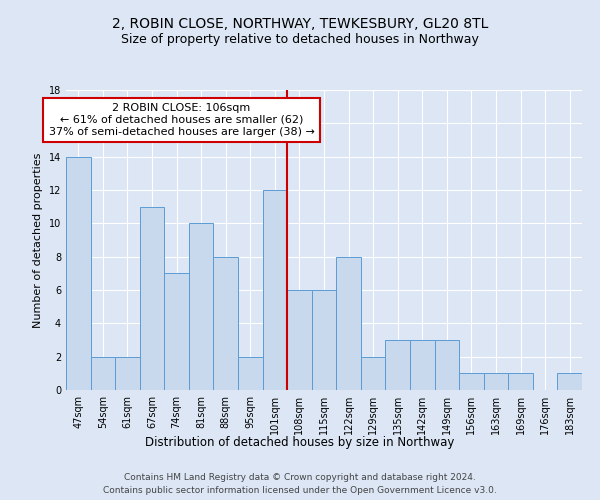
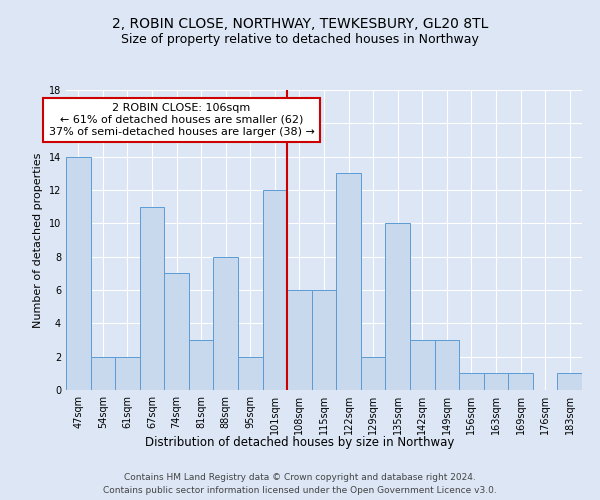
81sqm: 10 -> 3
122sqm: 8 -> 13
135sqm: 3 -> 10
